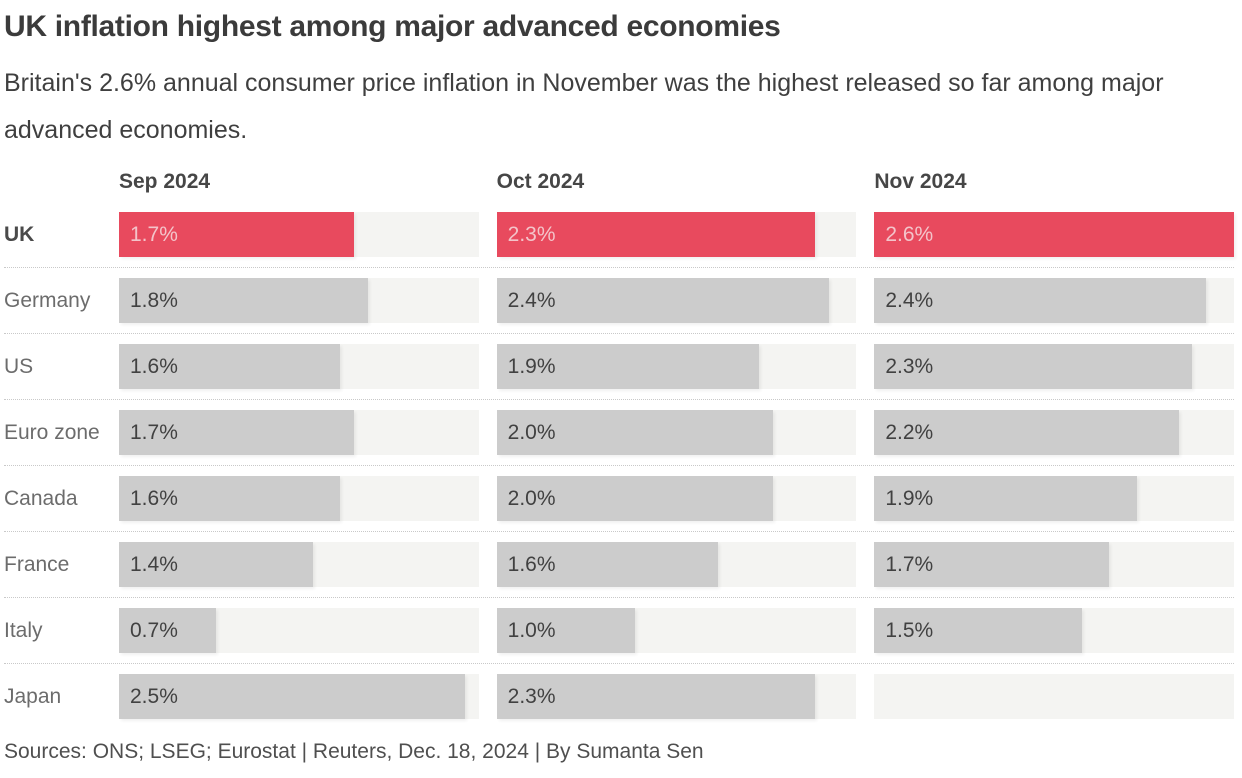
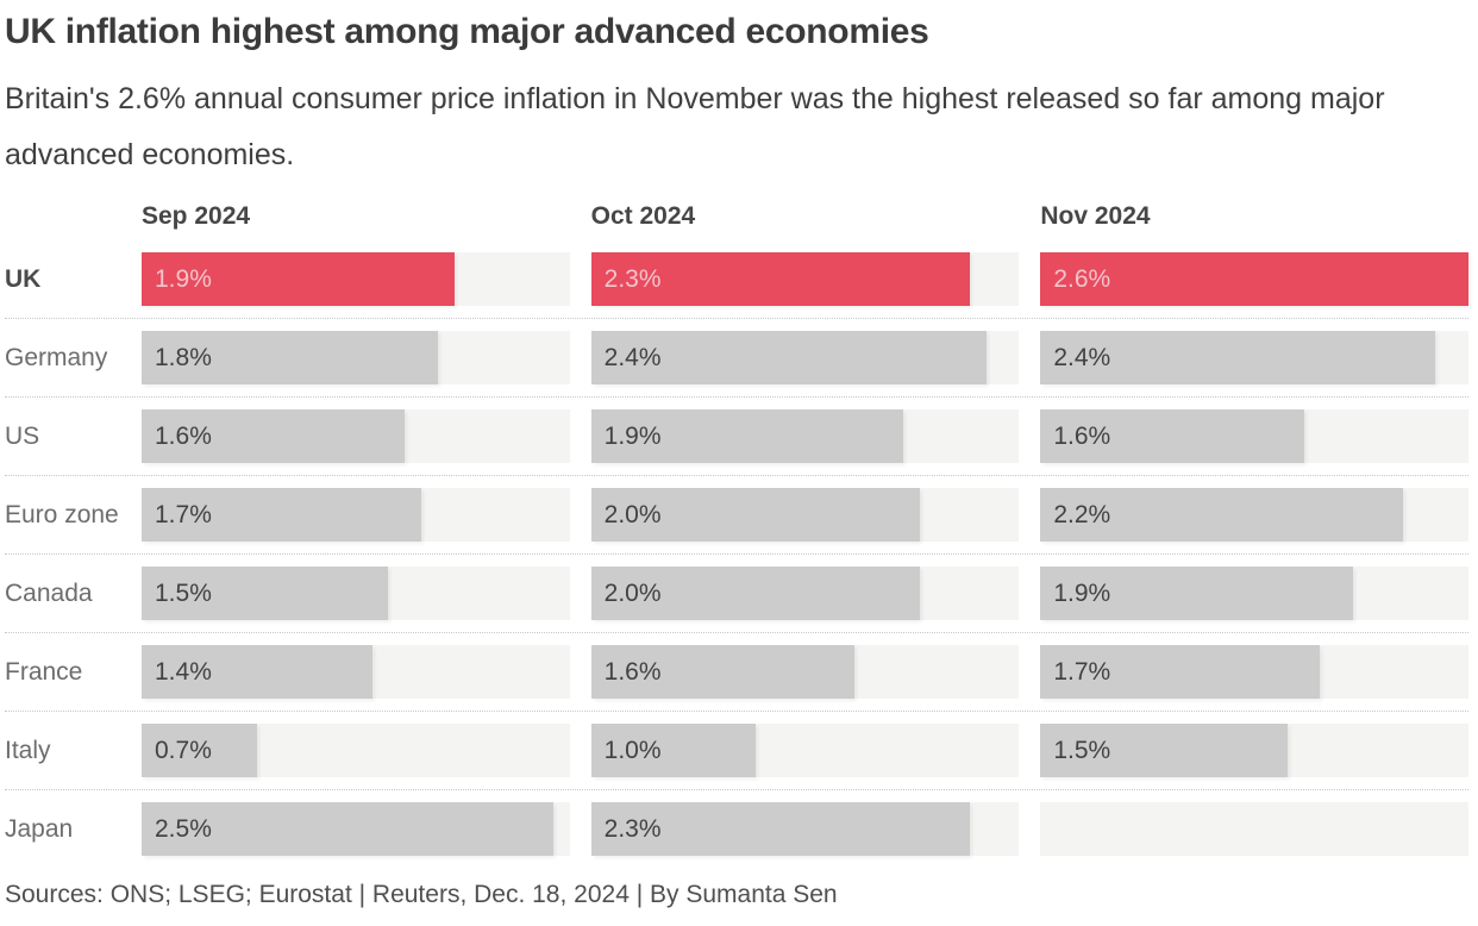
Sep 2024/UK: 1.7% -> 1.9%
Nov 2024/US: 2.3% -> 1.6%
Sep 2024/Canada: 1.6% -> 1.5%
